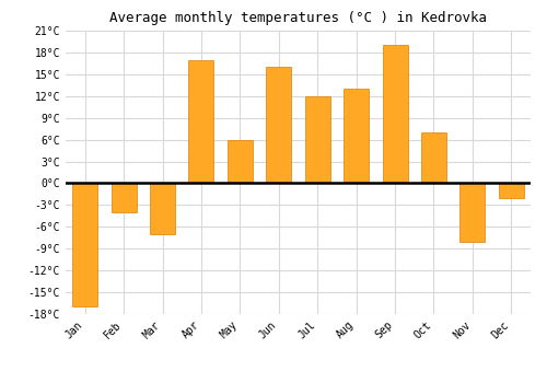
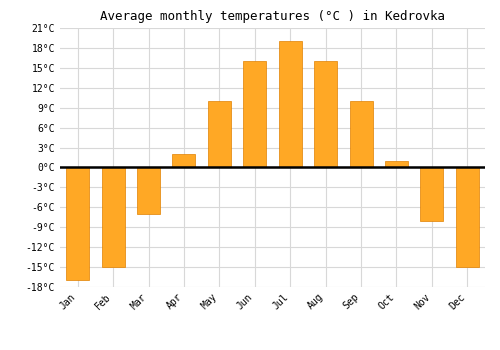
Feb: -4°C -> -15°C
Apr: 17°C -> 2°C
May: 6°C -> 10°C
Jul: 12°C -> 19°C
Aug: 13°C -> 16°C
Sep: 19°C -> 10°C
Oct: 7°C -> 1°C
Dec: -2°C -> -15°C
